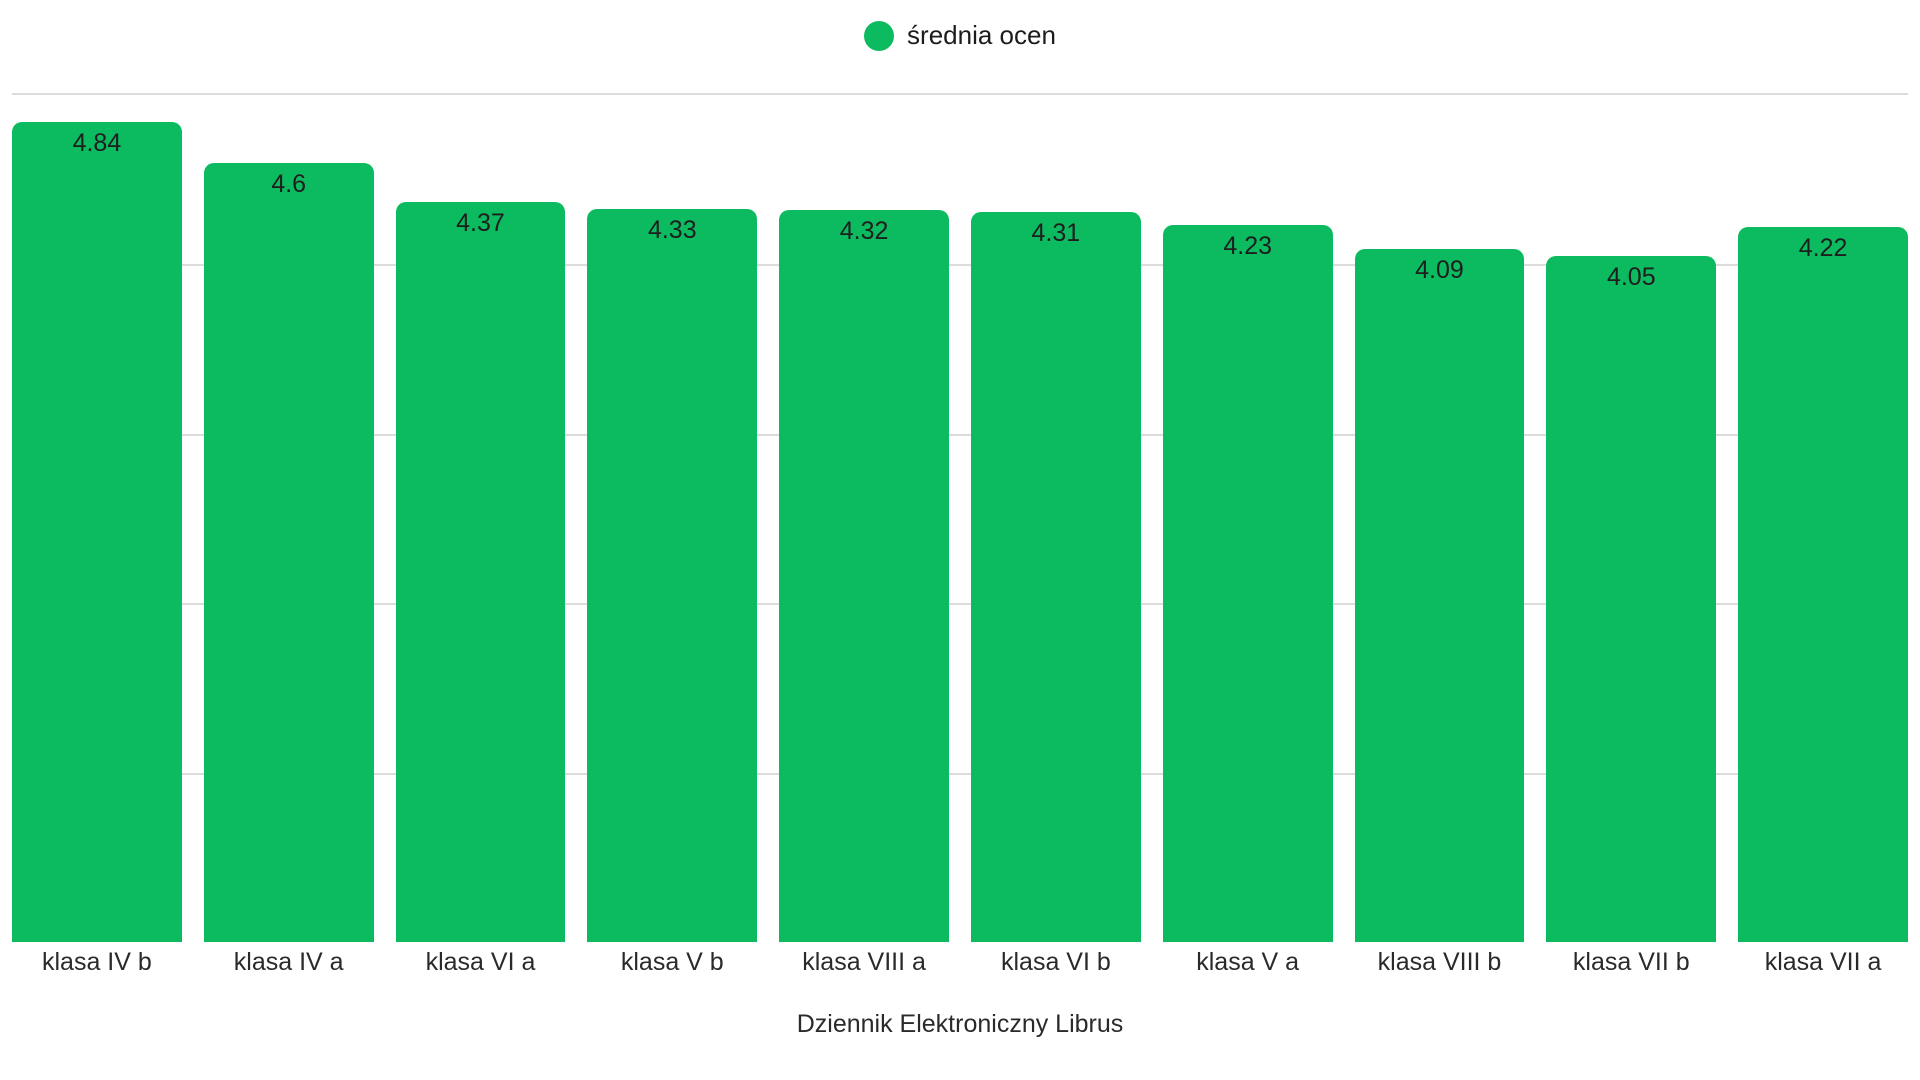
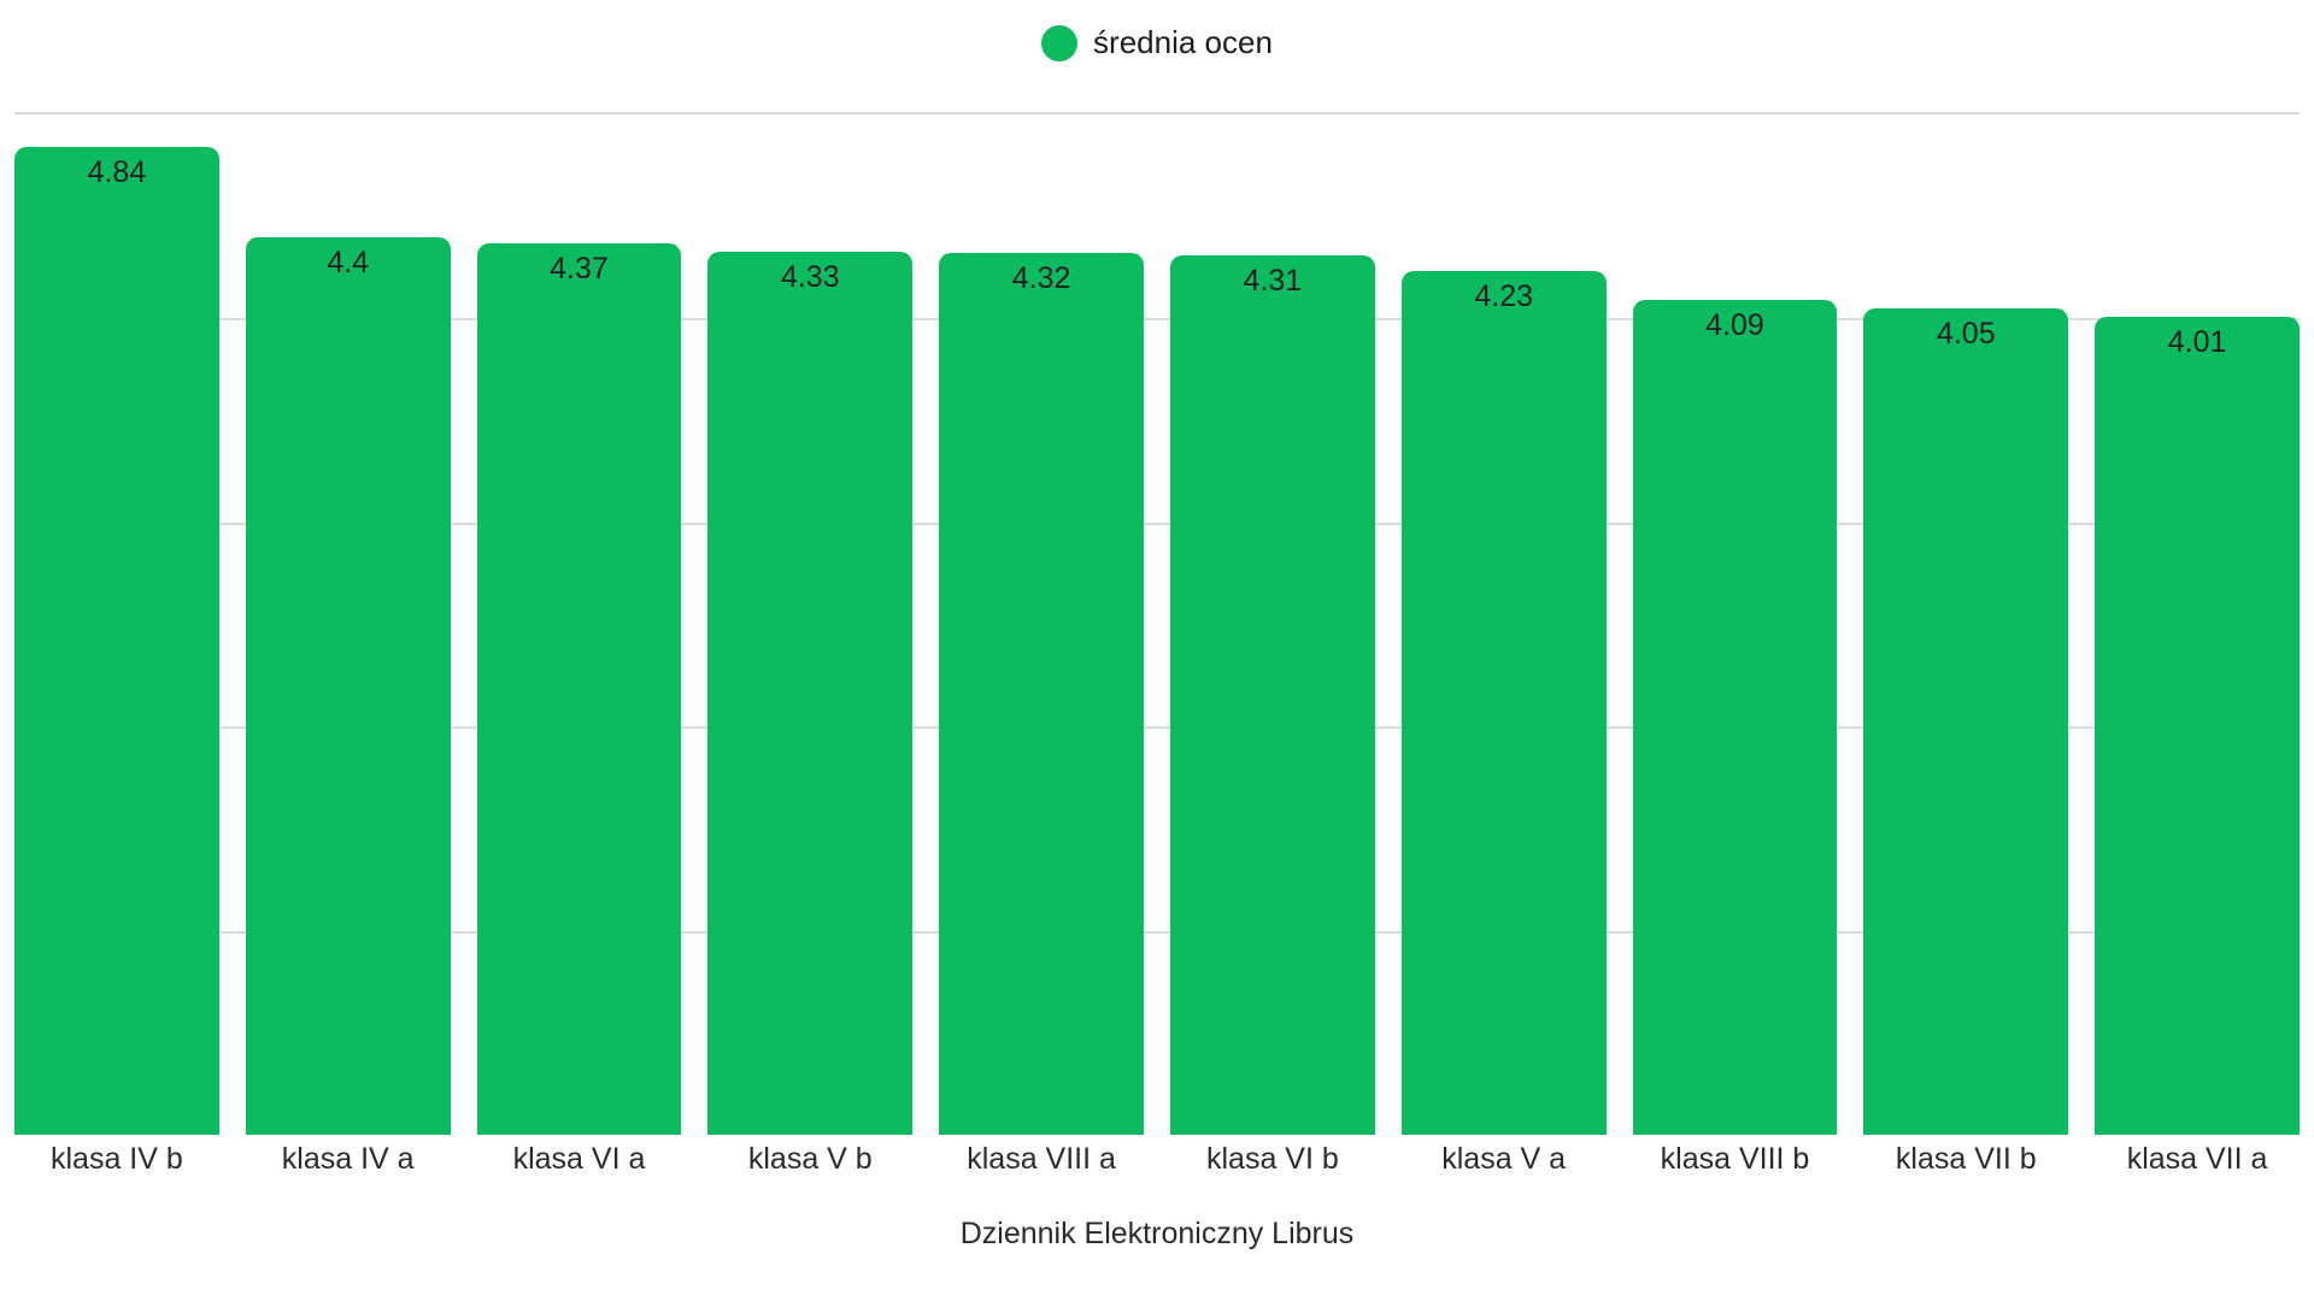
klasa IV a: 4.6 -> 4.4
klasa VII a: 4.22 -> 4.01
